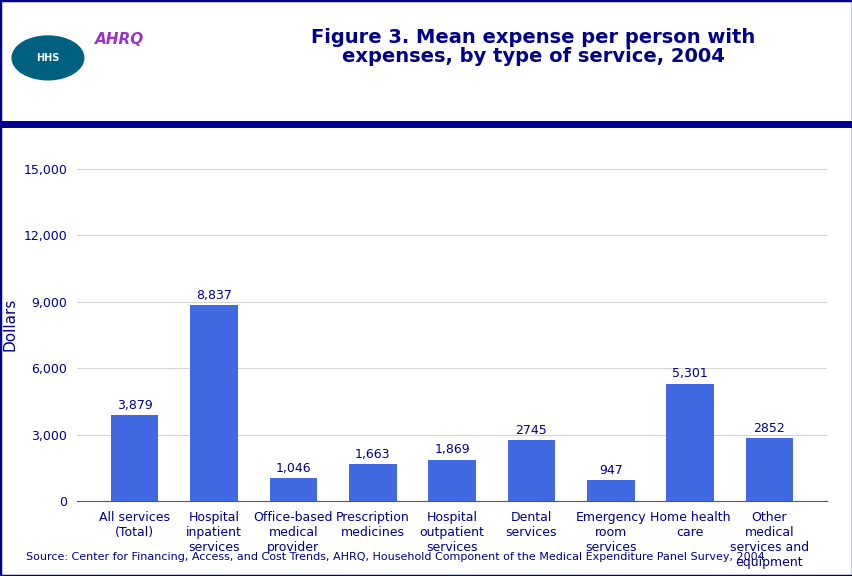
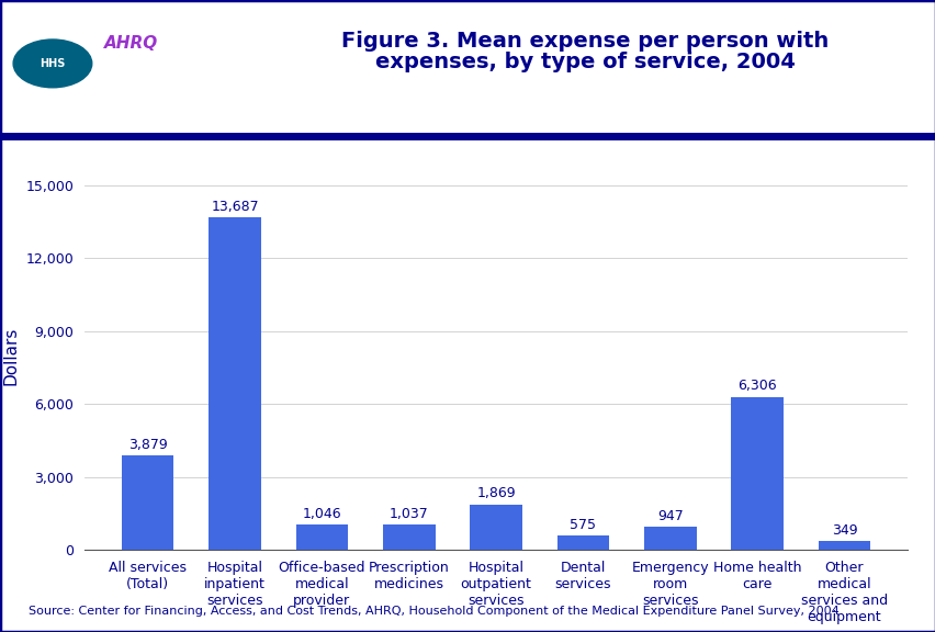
Hospital inpatient services: 8,837 -> 13,687
Prescription medicines: 1,663 -> 1,037
Dental services: 2745 -> 575
Home health care: 5,301 -> 6,306
Other medical services and equipment: 2852 -> 349
